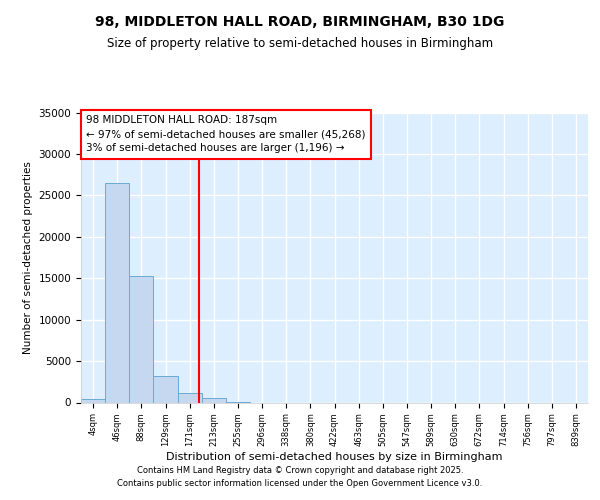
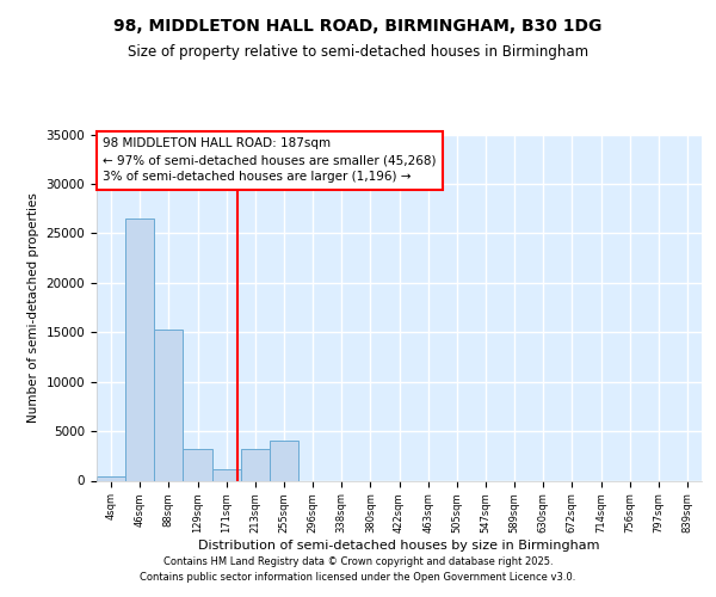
213sqm: 500 -> 3200
255sqm: 100 -> 4000
